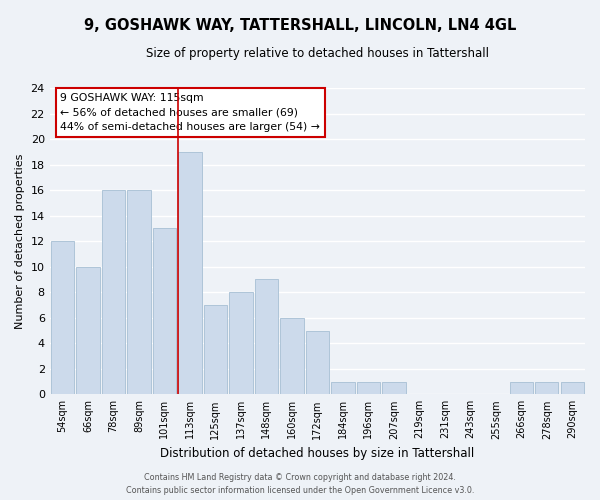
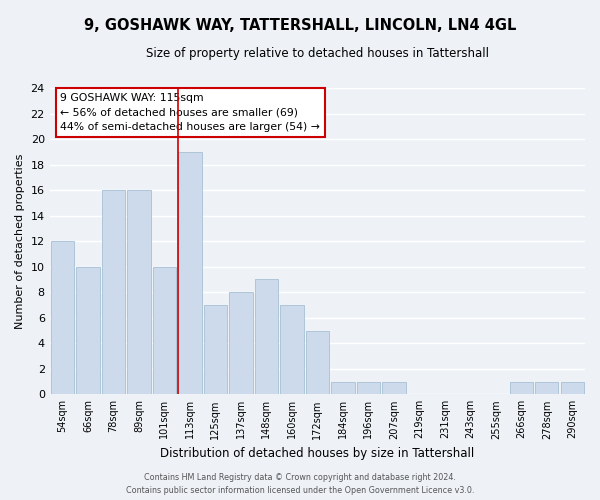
101sqm: 13 -> 10
160sqm: 6 -> 7
